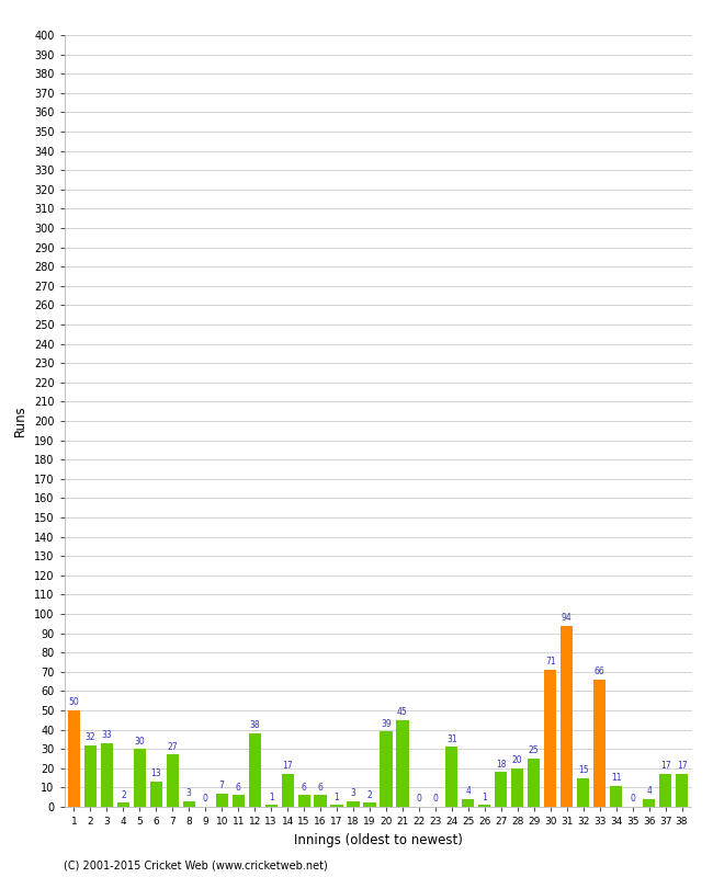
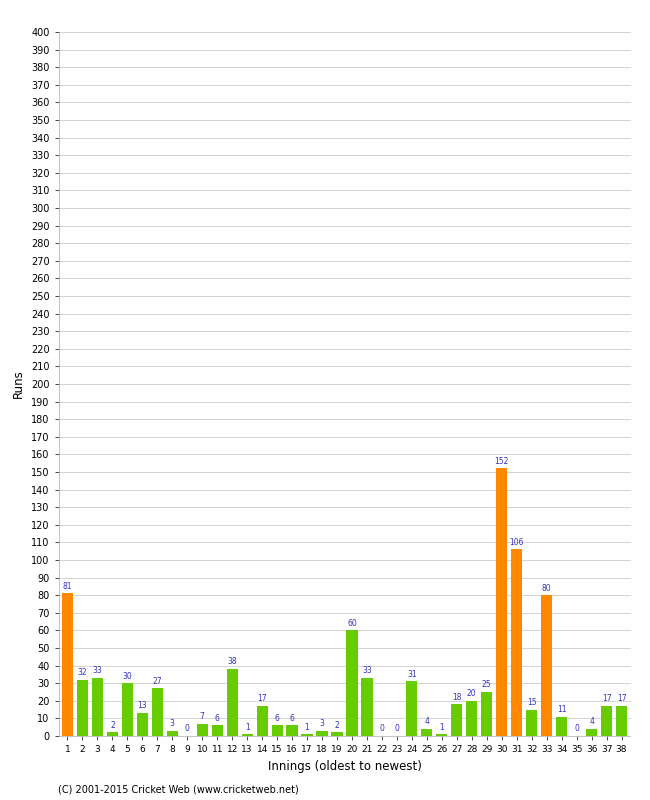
1: 50 -> 81
20: 39 -> 60
21: 45 -> 33
30: 71 -> 152
31: 94 -> 106
33: 66 -> 80
